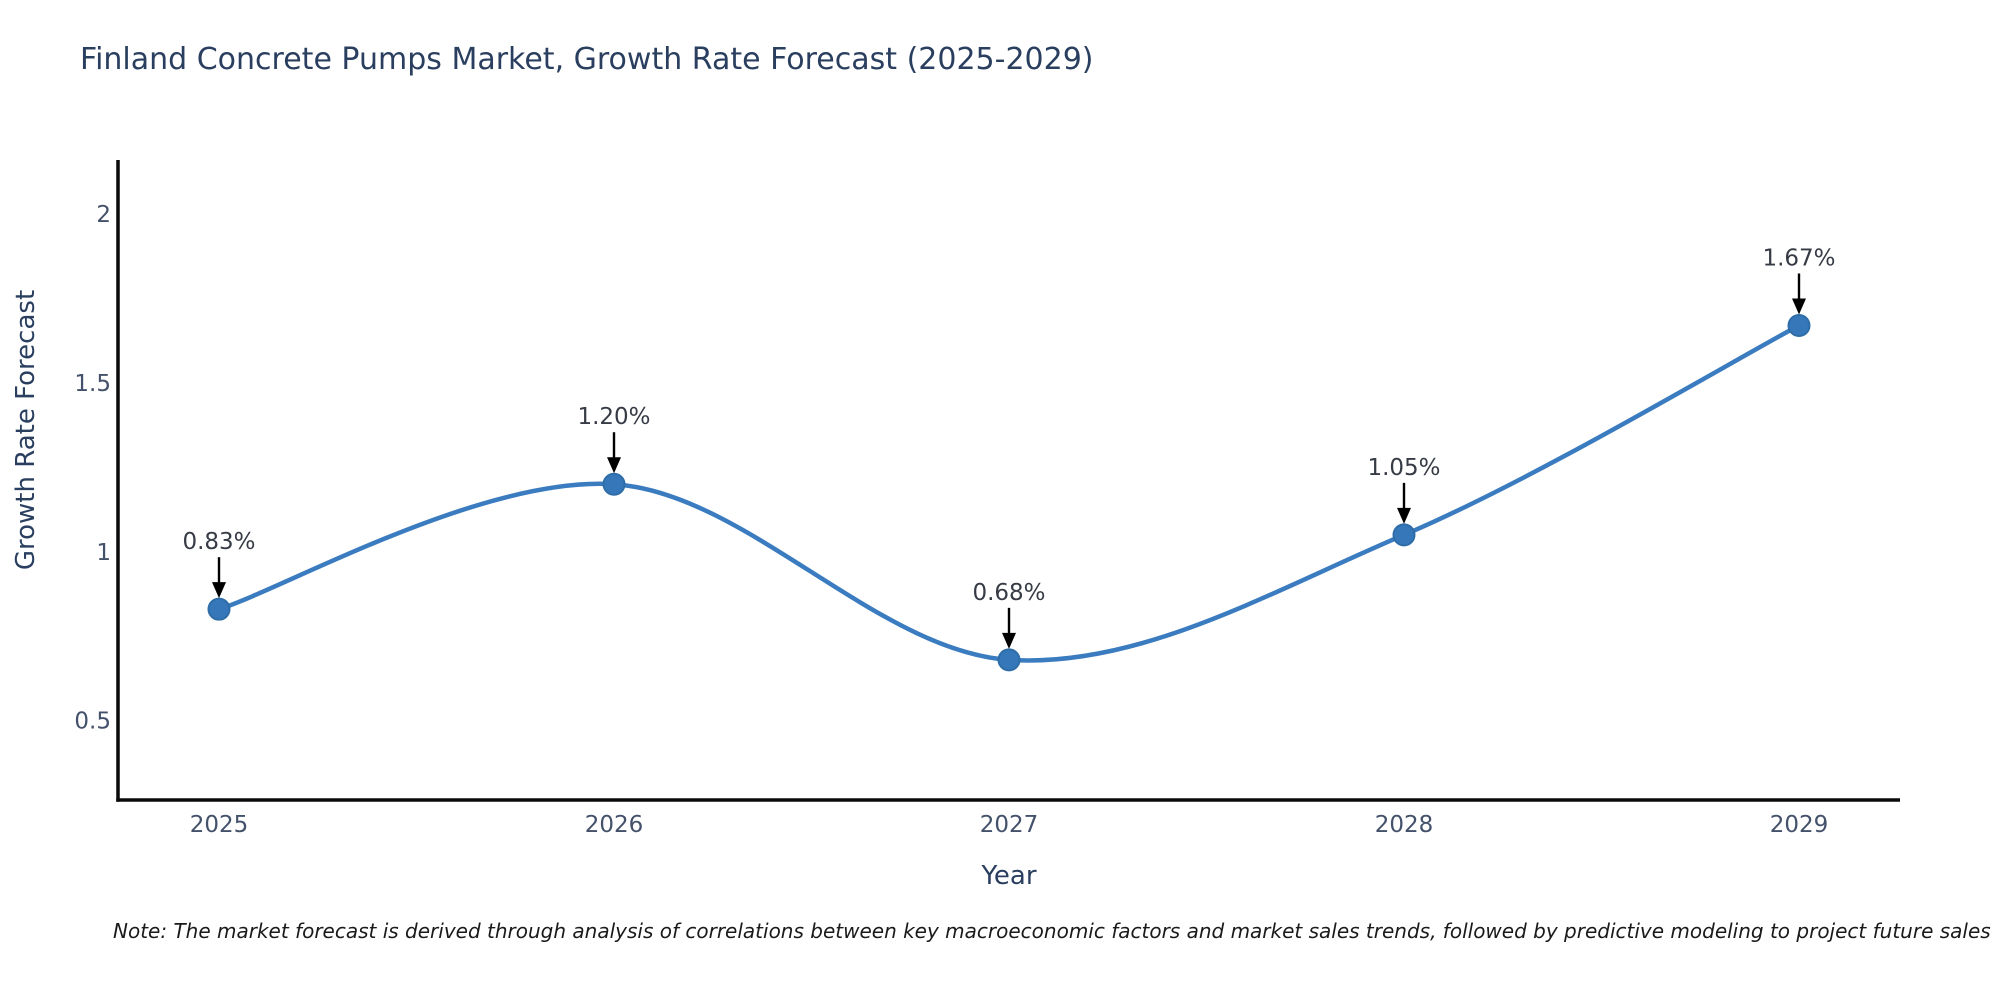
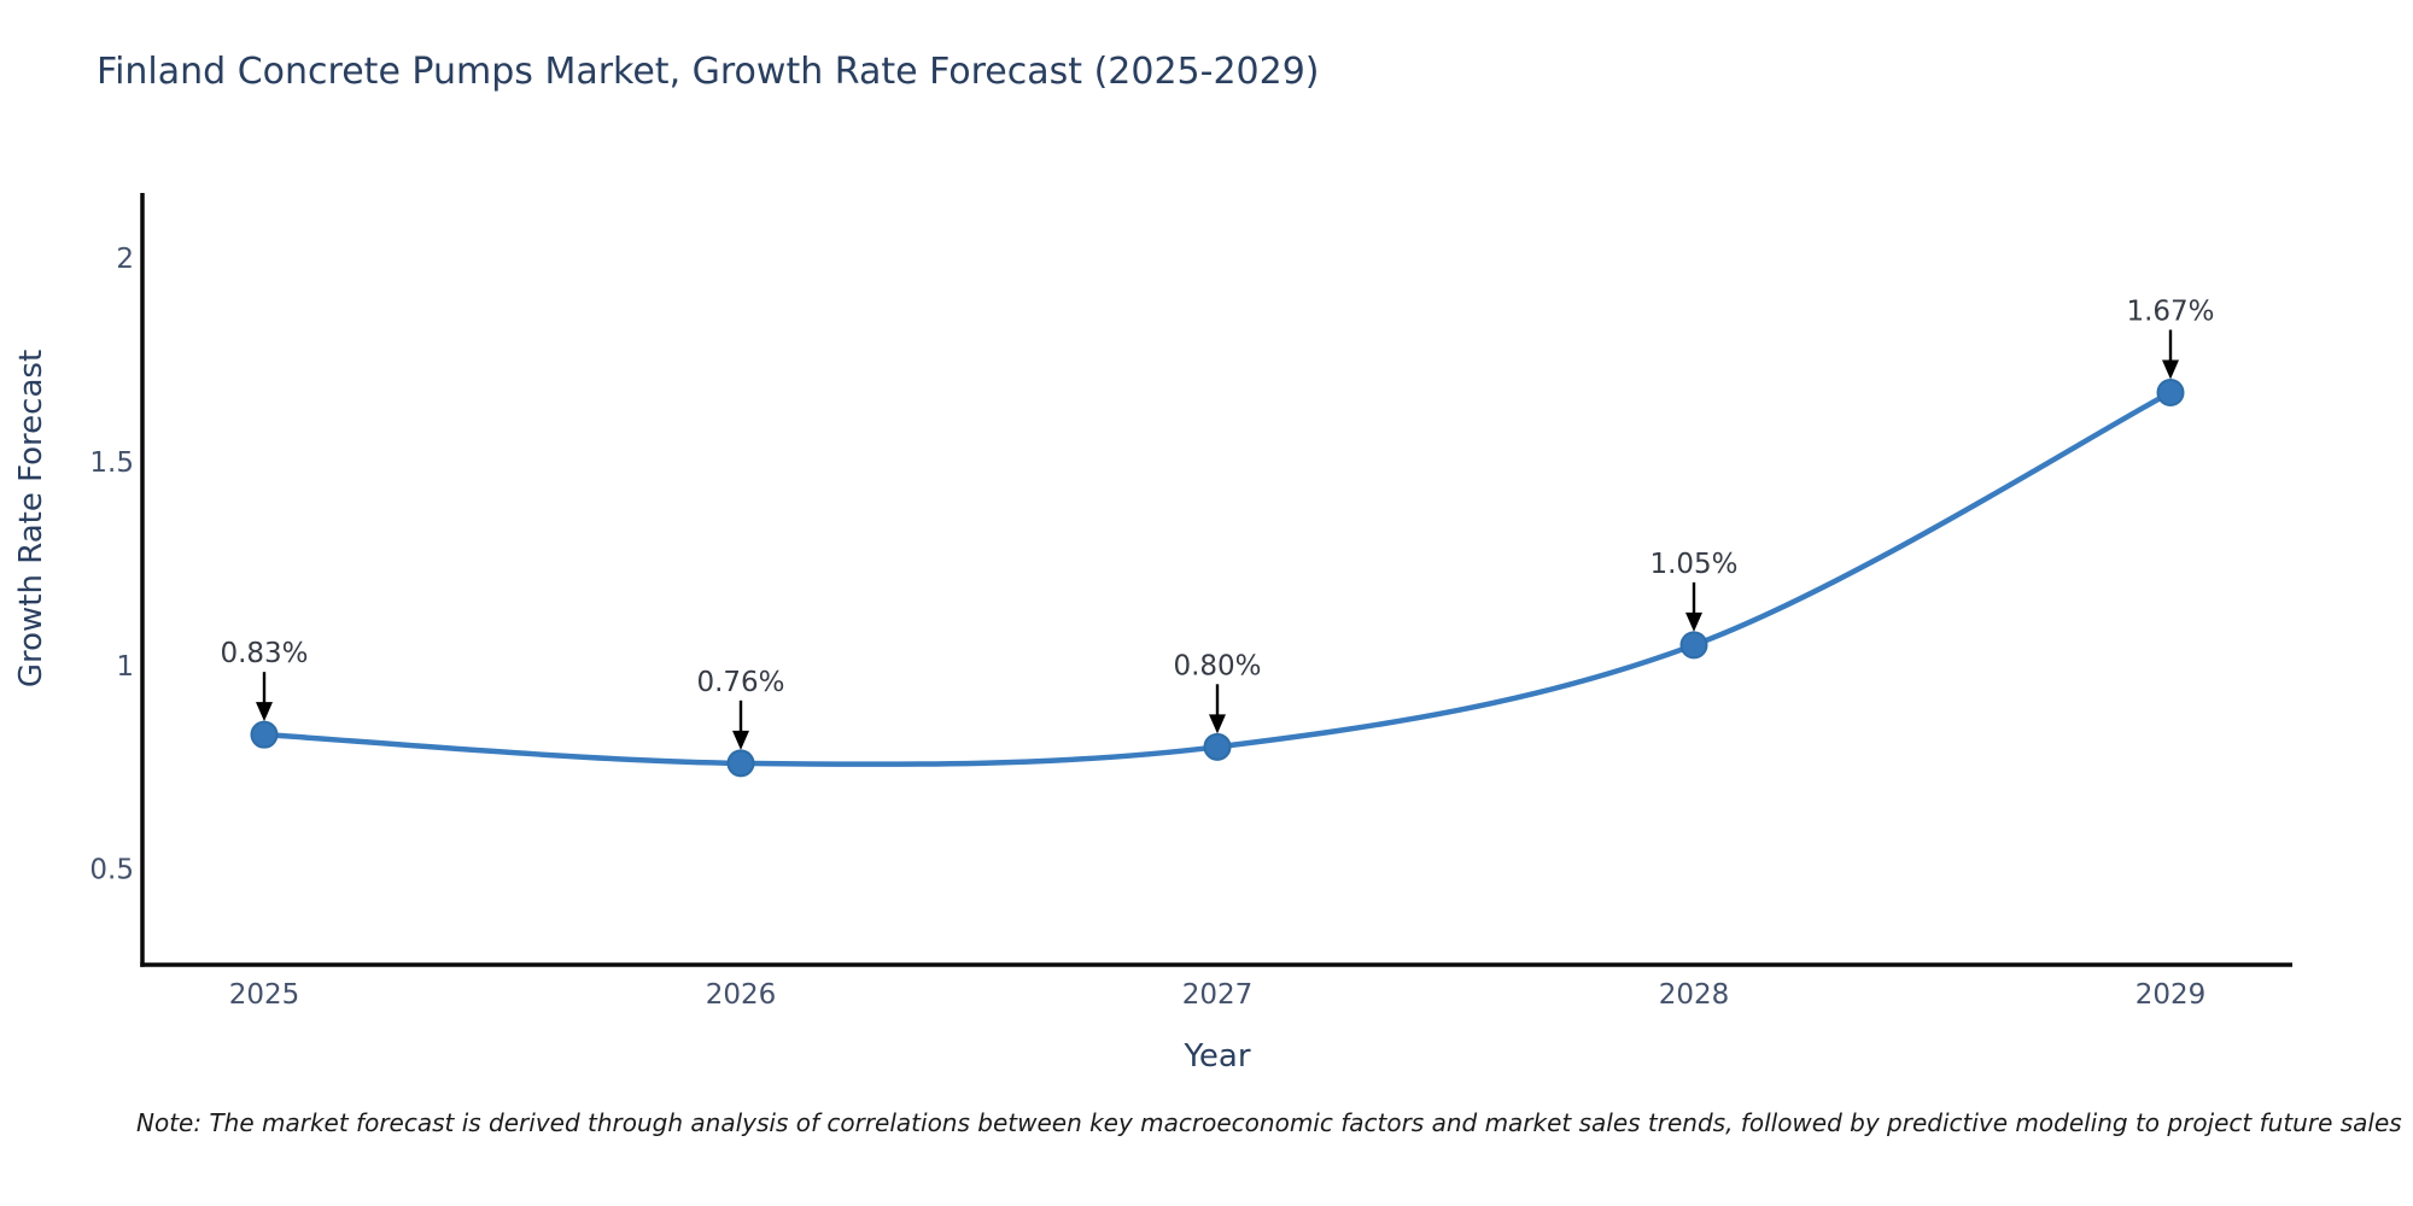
2026: 1.20% -> 0.76%
2027: 0.68% -> 0.80%
